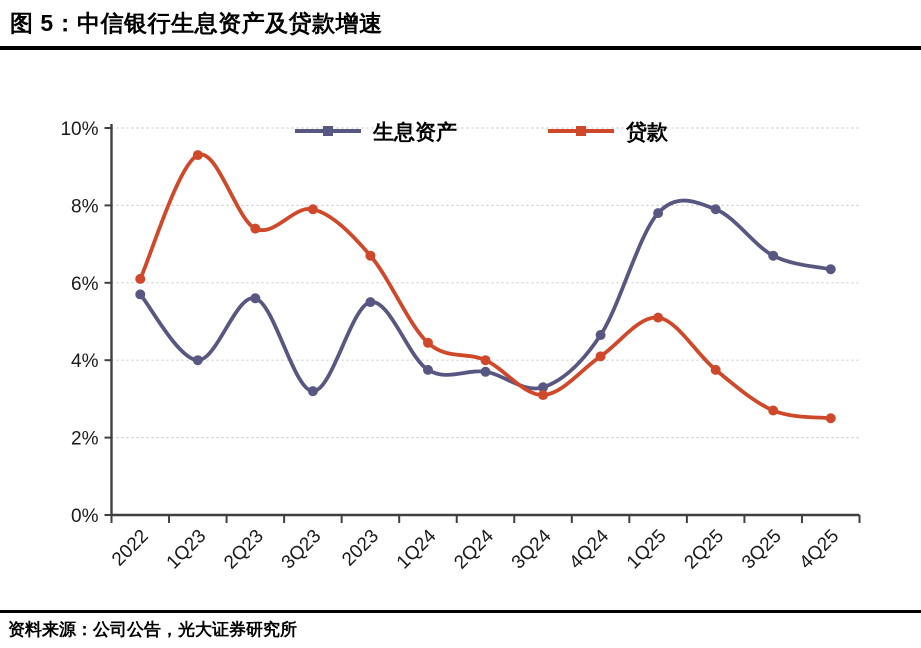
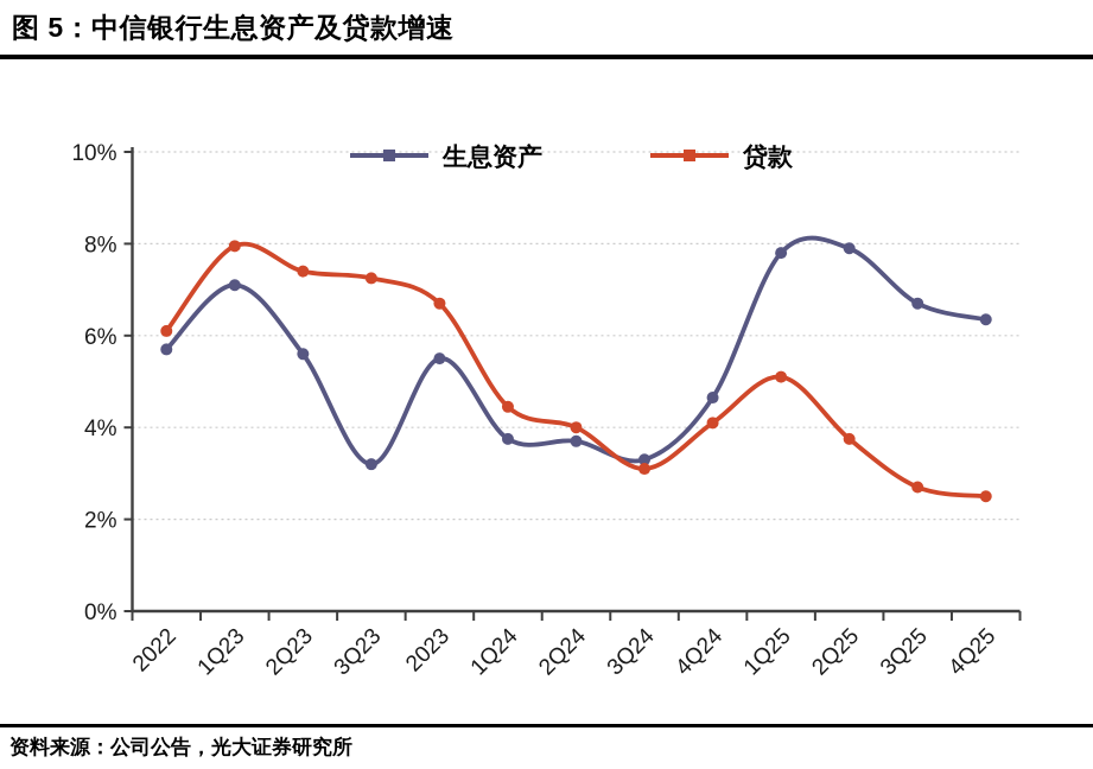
生息资产/1Q23: 4.0% -> 7.1%
贷款/1Q23: 9.3% -> 8.0%
贷款/3Q23: 7.9% -> 7.2%
